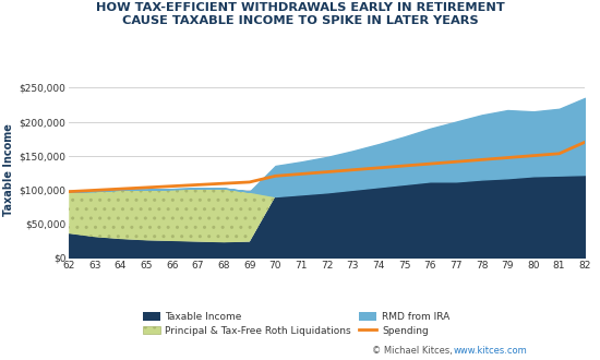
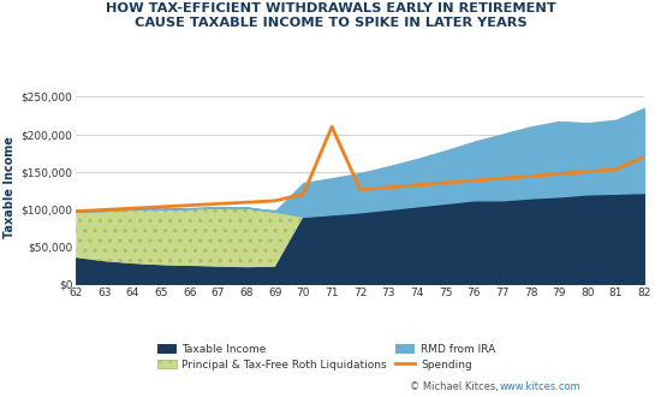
Spending/71: $123,000 -> $210,000
